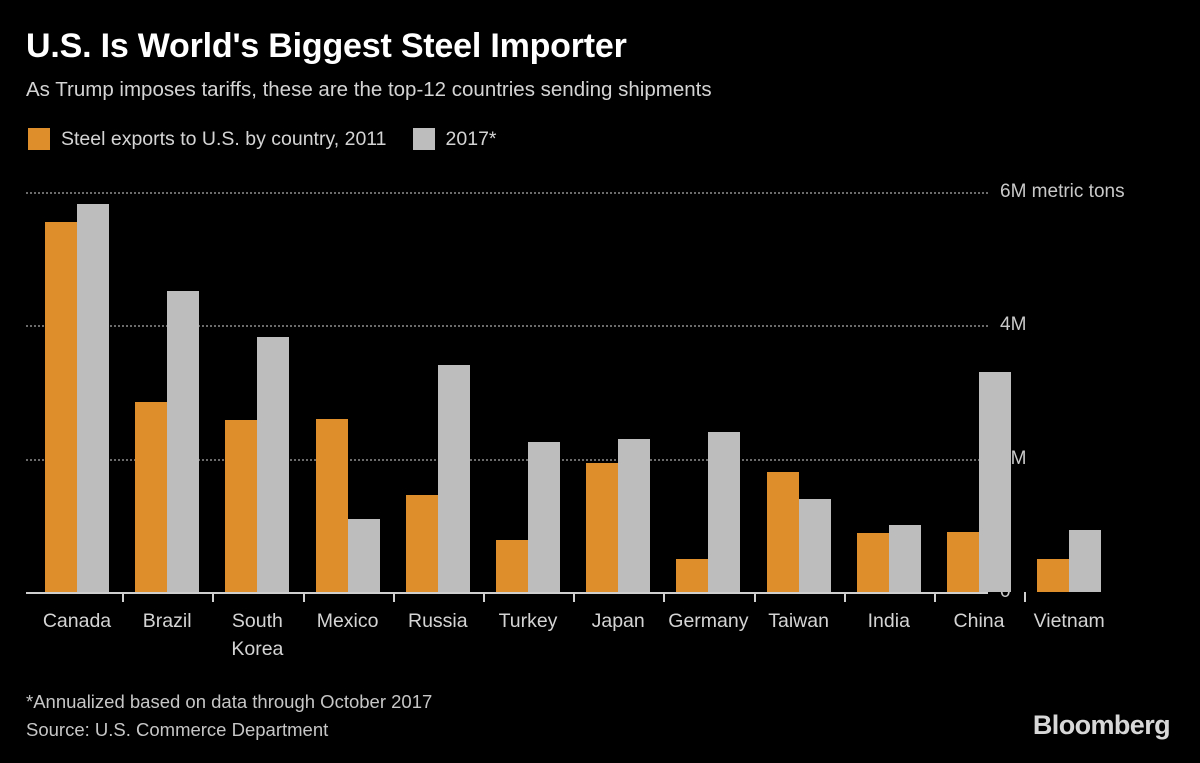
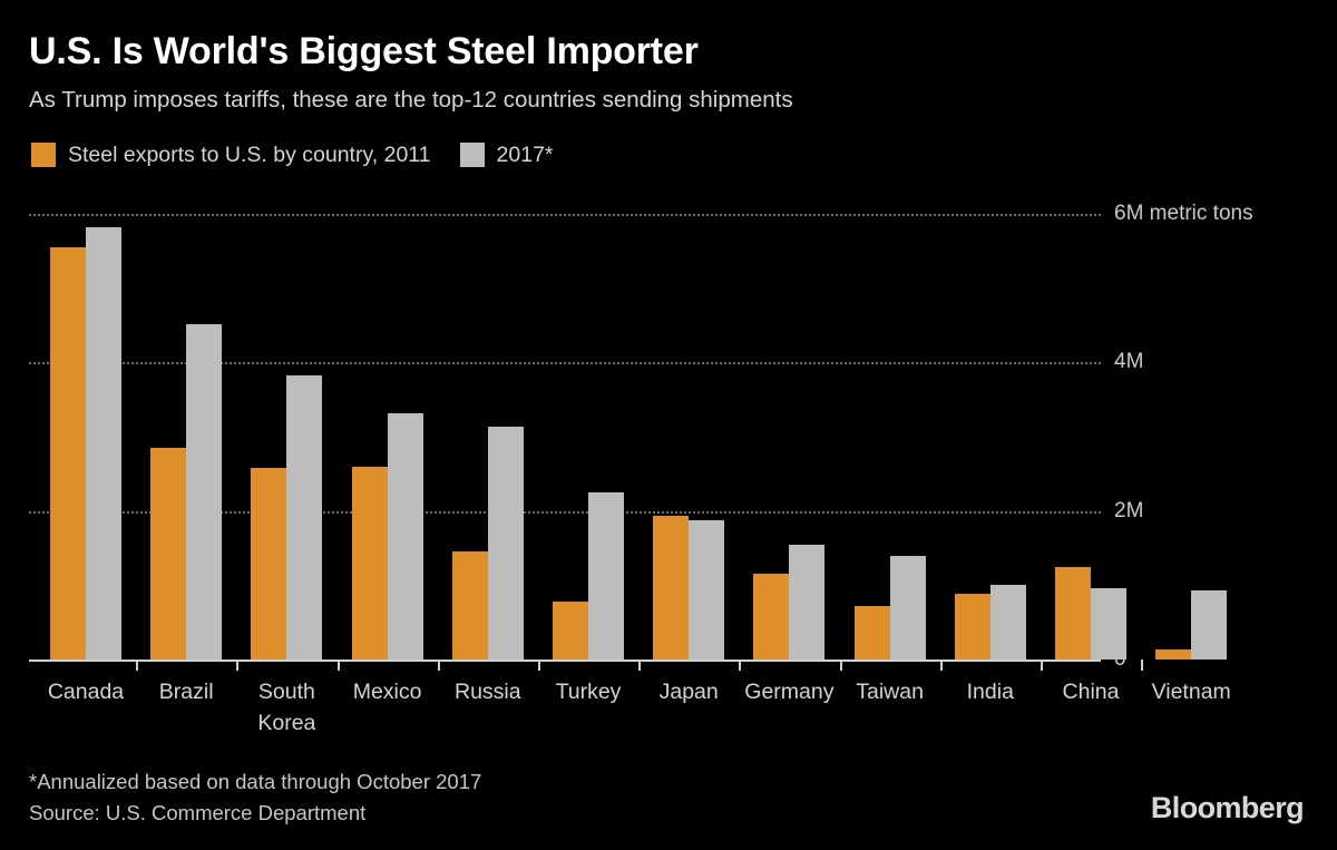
2017*/Mexico: 1.1M -> 3.3M
2017*/Russia: 3.4M -> 3.1M
2017*/Japan: 2.3M -> 1.9M
Steel exports to U.S. by country, 2011/Germany: 0.5M -> 1.1M
2017*/Germany: 2.4M -> 1.6M
Steel exports to U.S. by country, 2011/Taiwan: 1.8M -> 0.7M
Steel exports to U.S. by country, 2011/China: 0.9M -> 1.2M
2017*/China: 3.3M -> 1.0M
Steel exports to U.S. by country, 2011/Vietnam: 0.5M -> 0.1M
